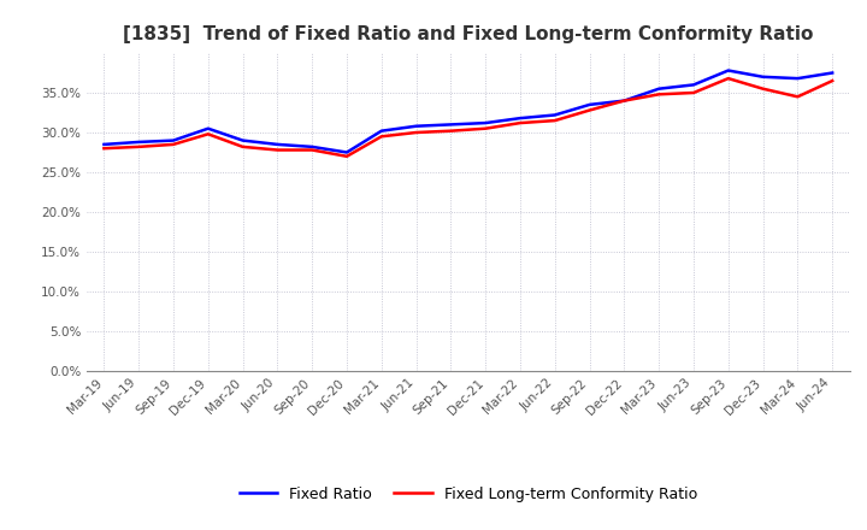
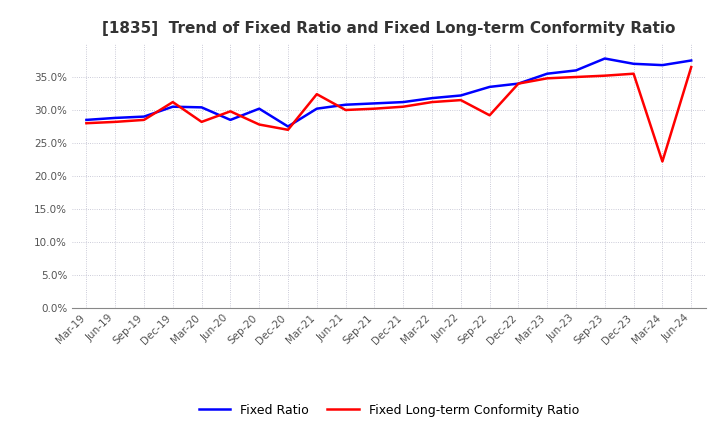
Fixed Long-term Conformity Ratio/Dec-19: 29.8% -> 31.2%
Fixed Ratio/Mar-20: 29.0% -> 30.4%
Fixed Long-term Conformity Ratio/Jun-20: 27.8% -> 29.8%
Fixed Ratio/Sep-20: 28.2% -> 30.2%
Fixed Long-term Conformity Ratio/Mar-21: 29.5% -> 32.4%
Fixed Long-term Conformity Ratio/Sep-22: 32.8% -> 29.2%
Fixed Long-term Conformity Ratio/Sep-23: 36.8% -> 35.2%
Fixed Long-term Conformity Ratio/Mar-24: 34.5% -> 22.2%
